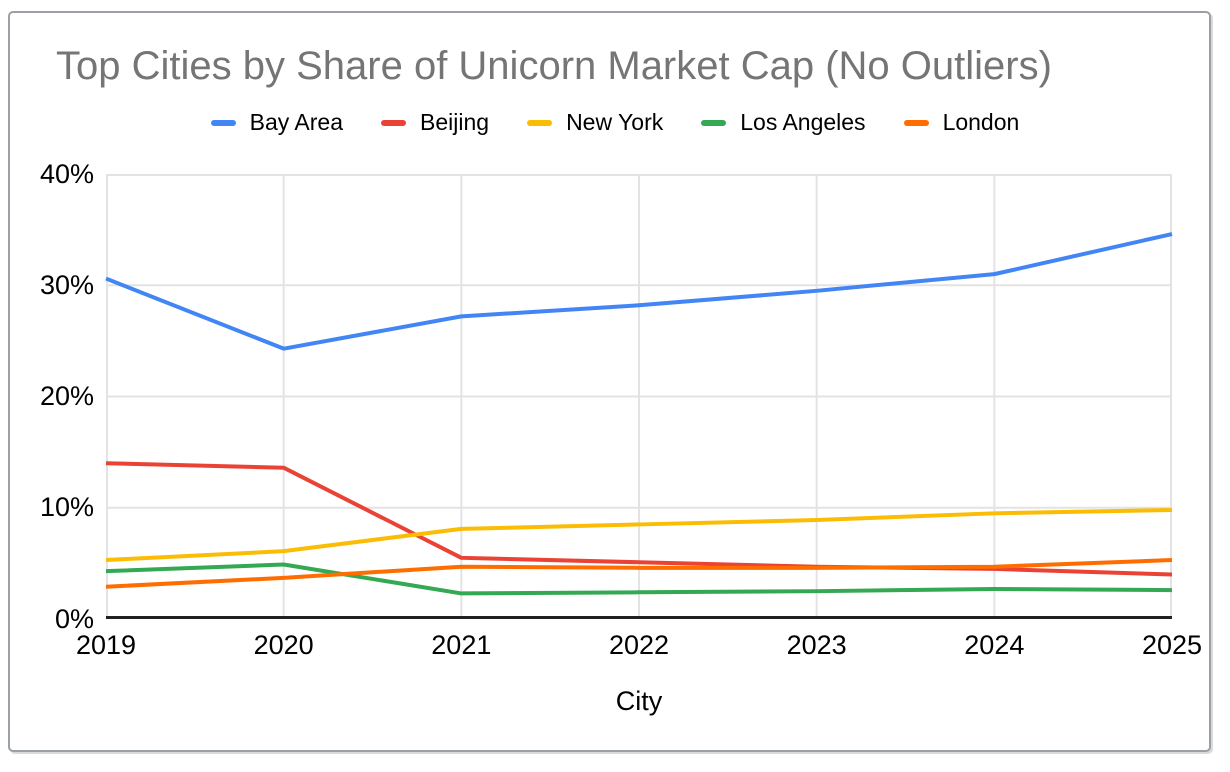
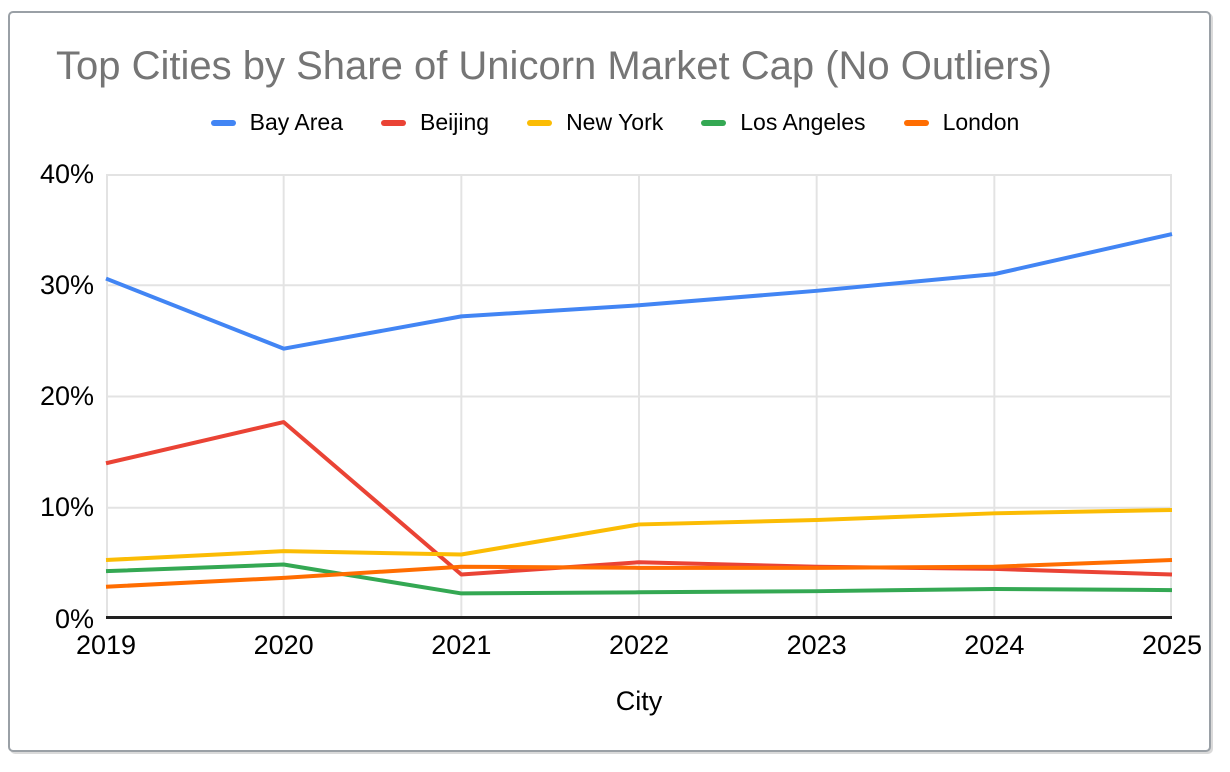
Beijing/2020: 13.6% -> 17.7%
Beijing/2021: 5.5% -> 4.0%
New York/2021: 8.1% -> 5.8%
